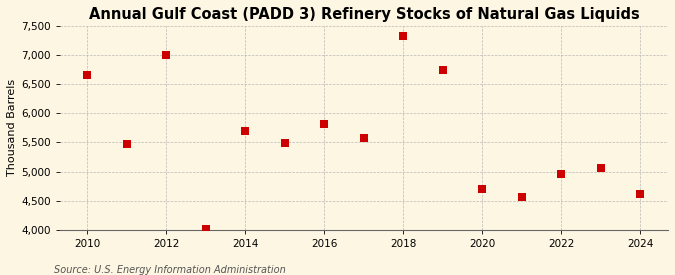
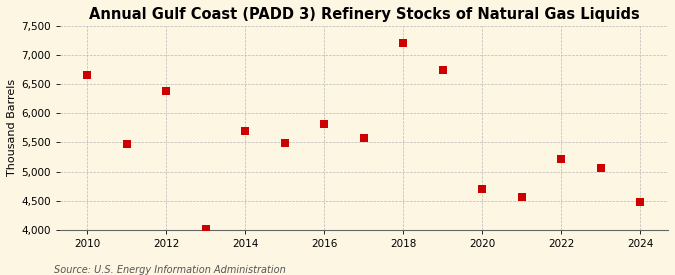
2012: 7,000 -> 6,380
2018: 7,320 -> 7,200
2022: 4,960 -> 5,220
2024: 4,620 -> 4,480
